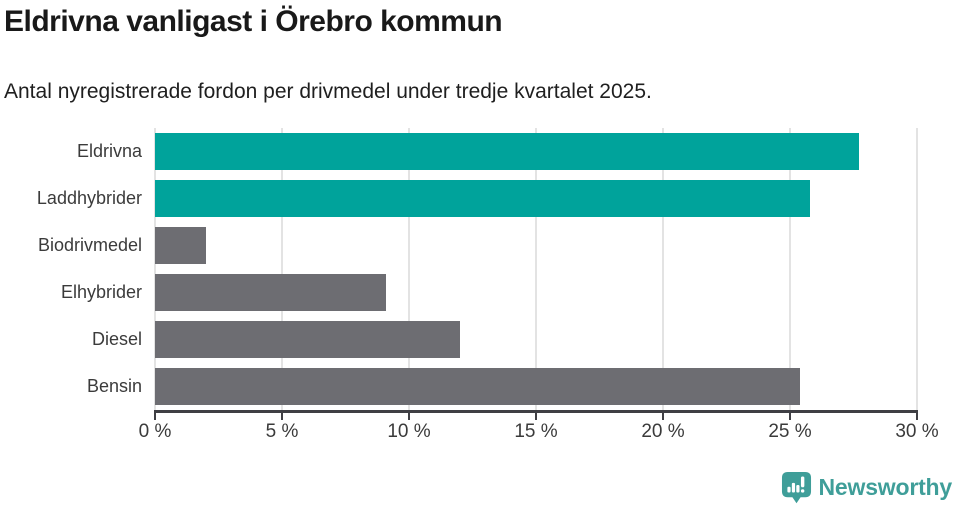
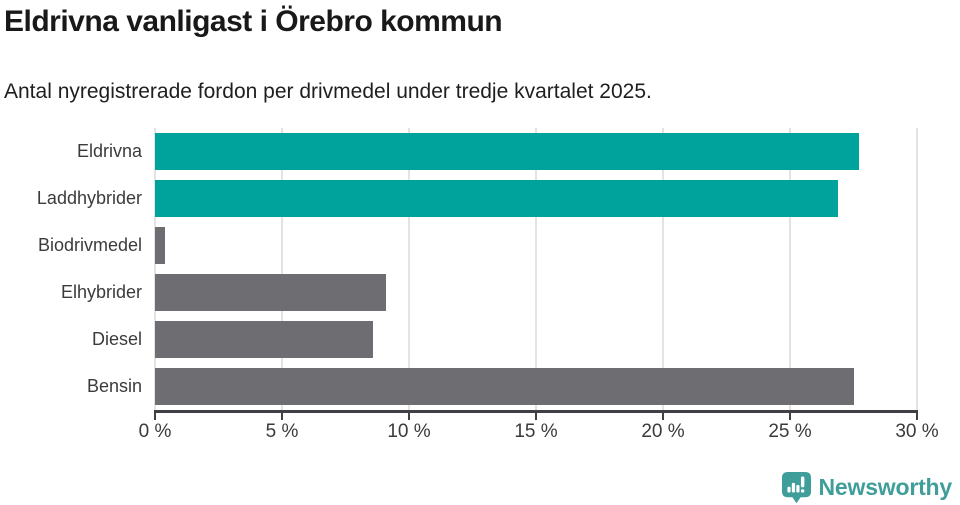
Laddhybrider: 25.8% -> 26.9%
Biodrivmedel: 2.0% -> 0.4%
Diesel: 12.0% -> 8.6%
Bensin: 25.4% -> 27.5%
